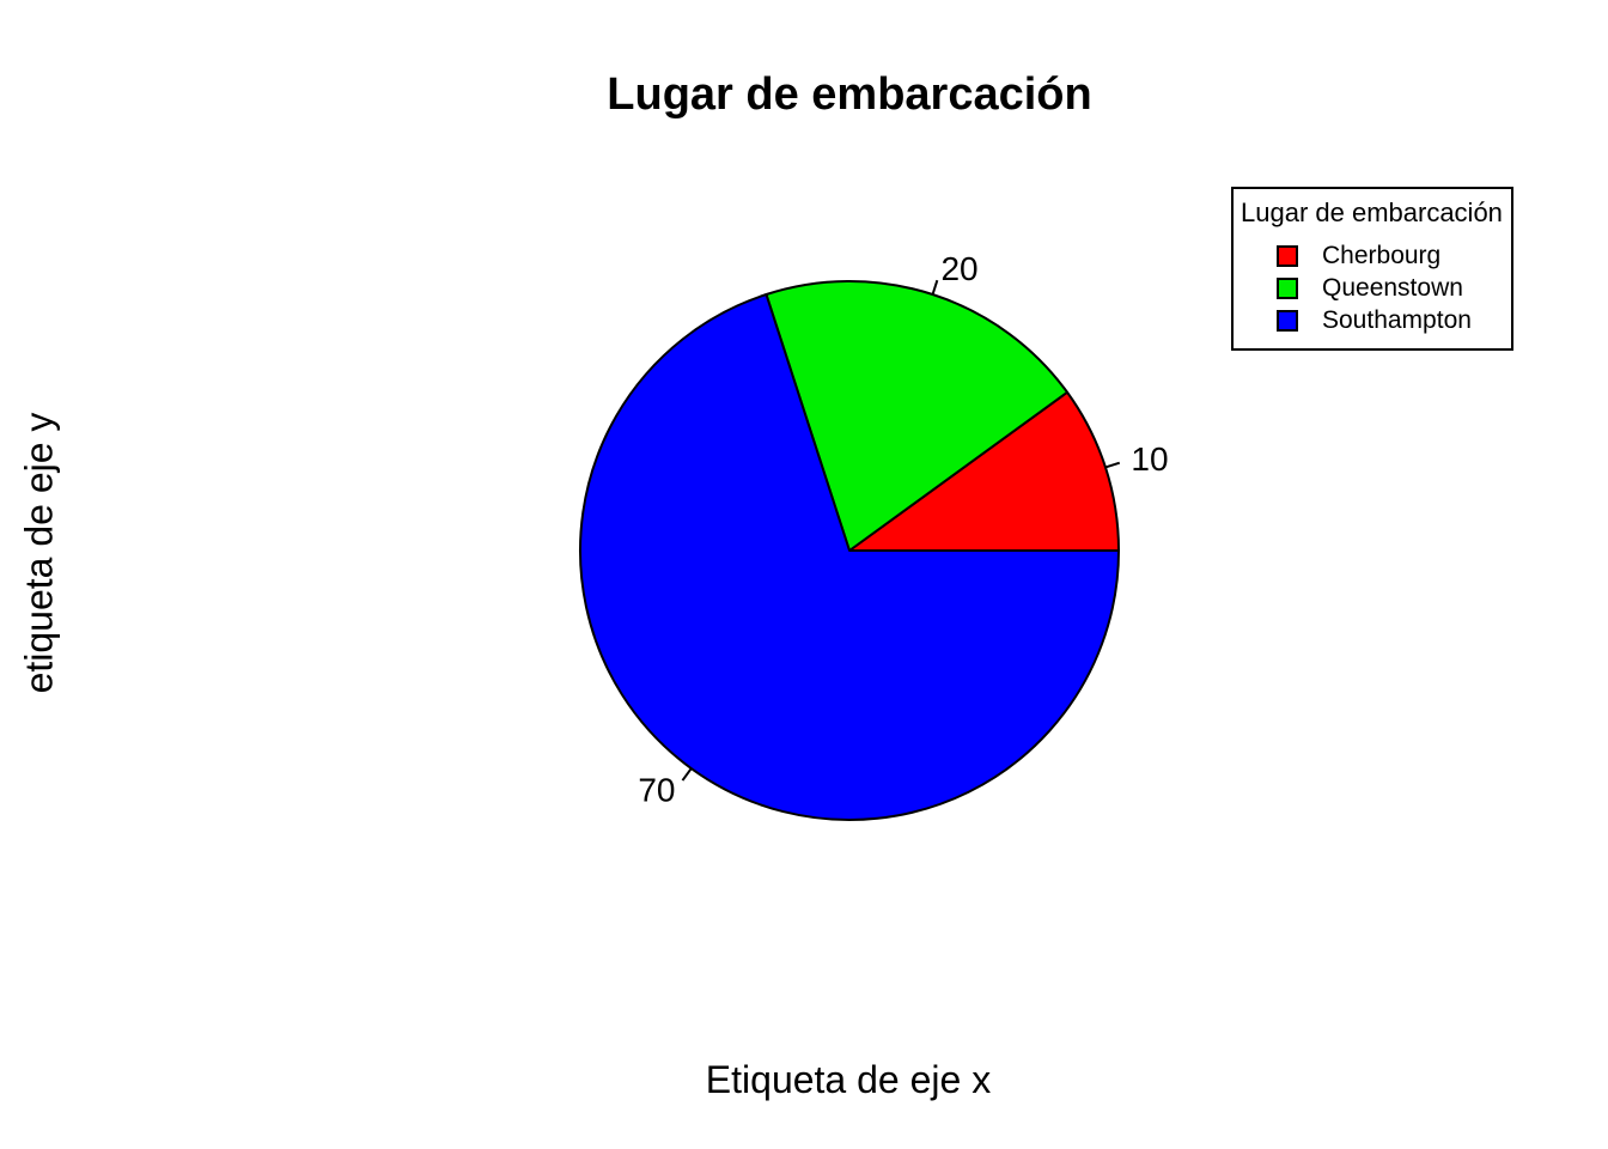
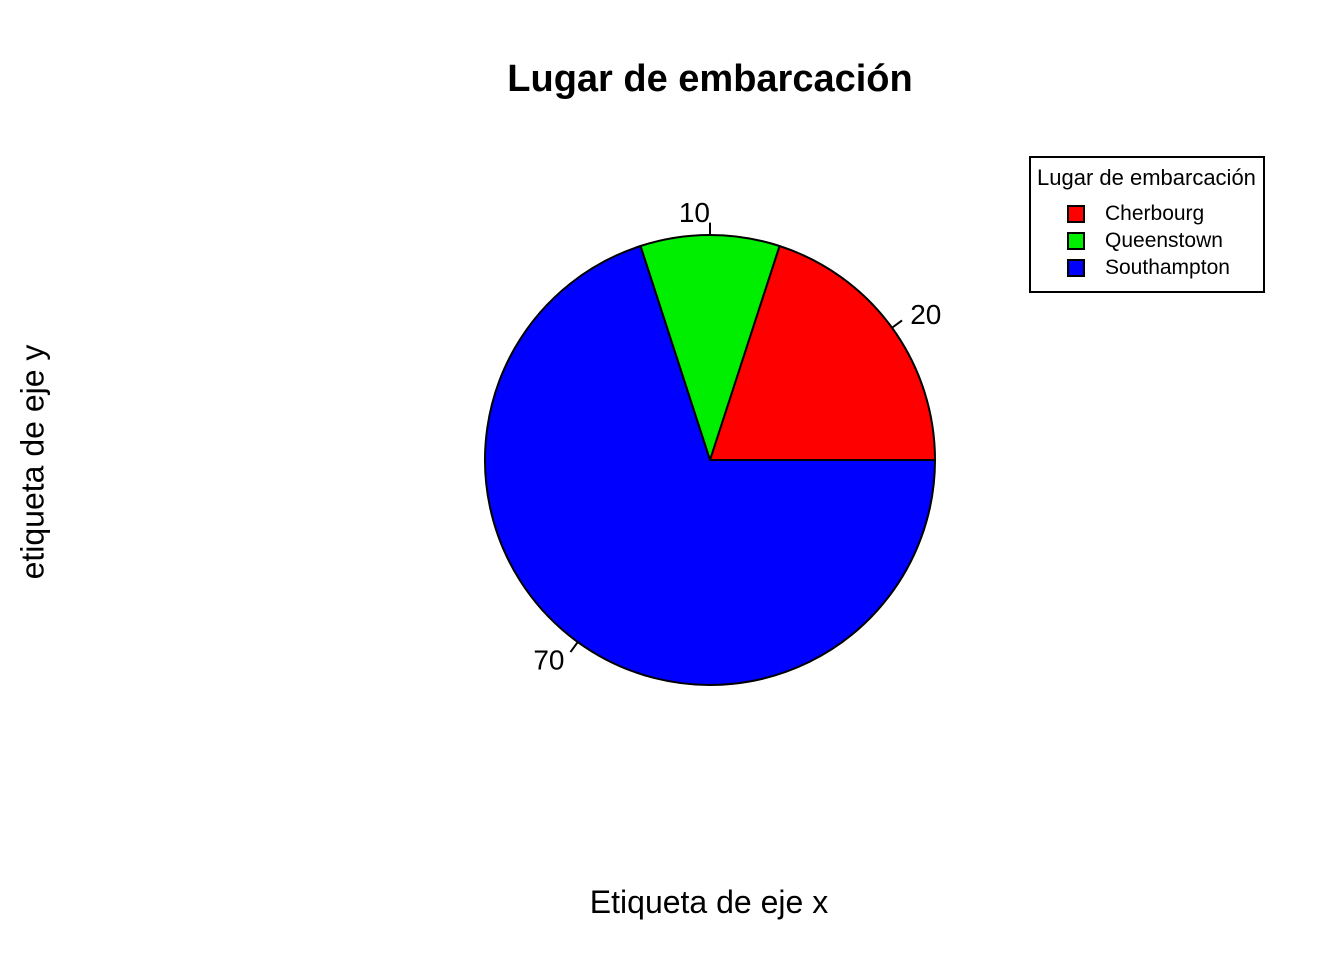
Cherbourg: 10 -> 20
Queenstown: 20 -> 10
